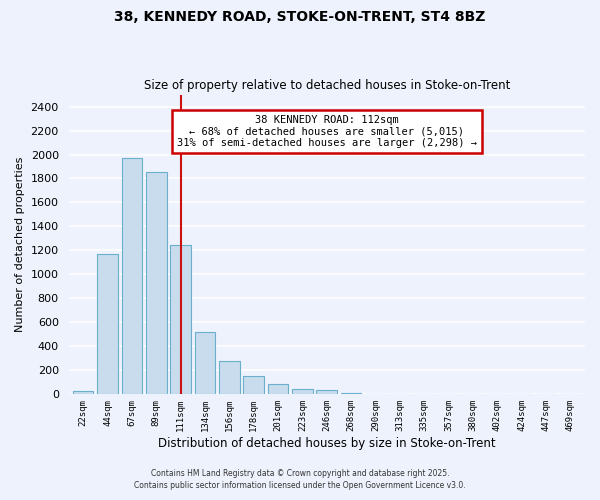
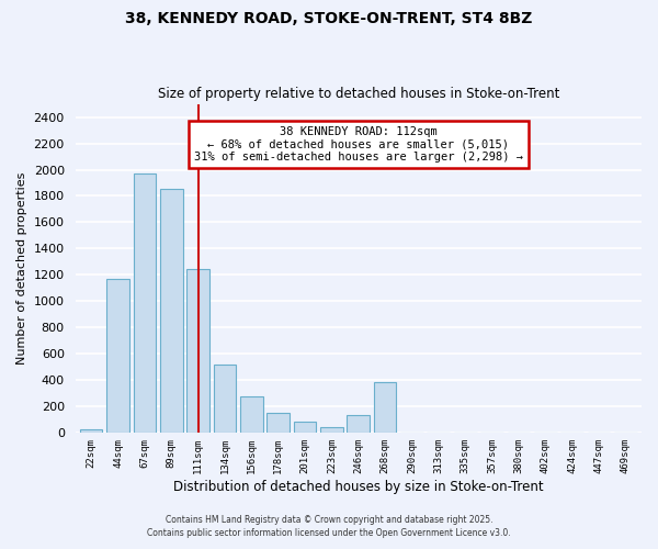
246sqm: 40 -> 140
268sqm: 10 -> 390
